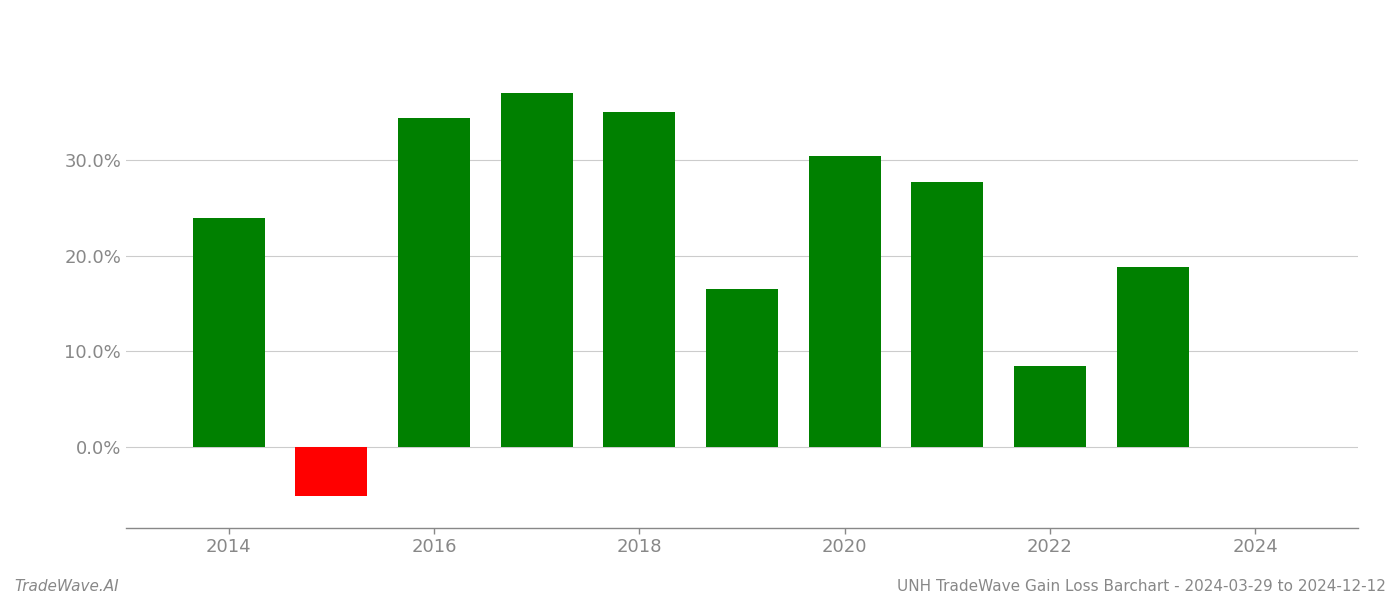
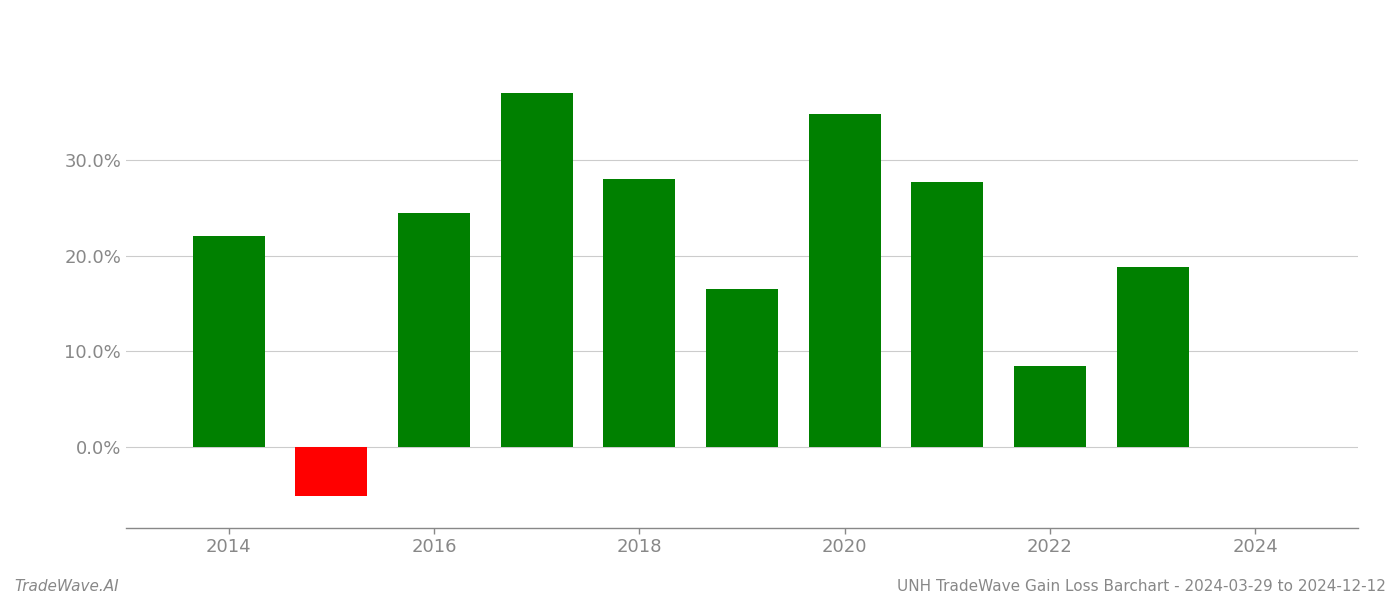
2014: 24.0% -> 22.1%
2016: 34.4% -> 24.5%
2018: 35.0% -> 28.0%
2020: 30.4% -> 34.8%
